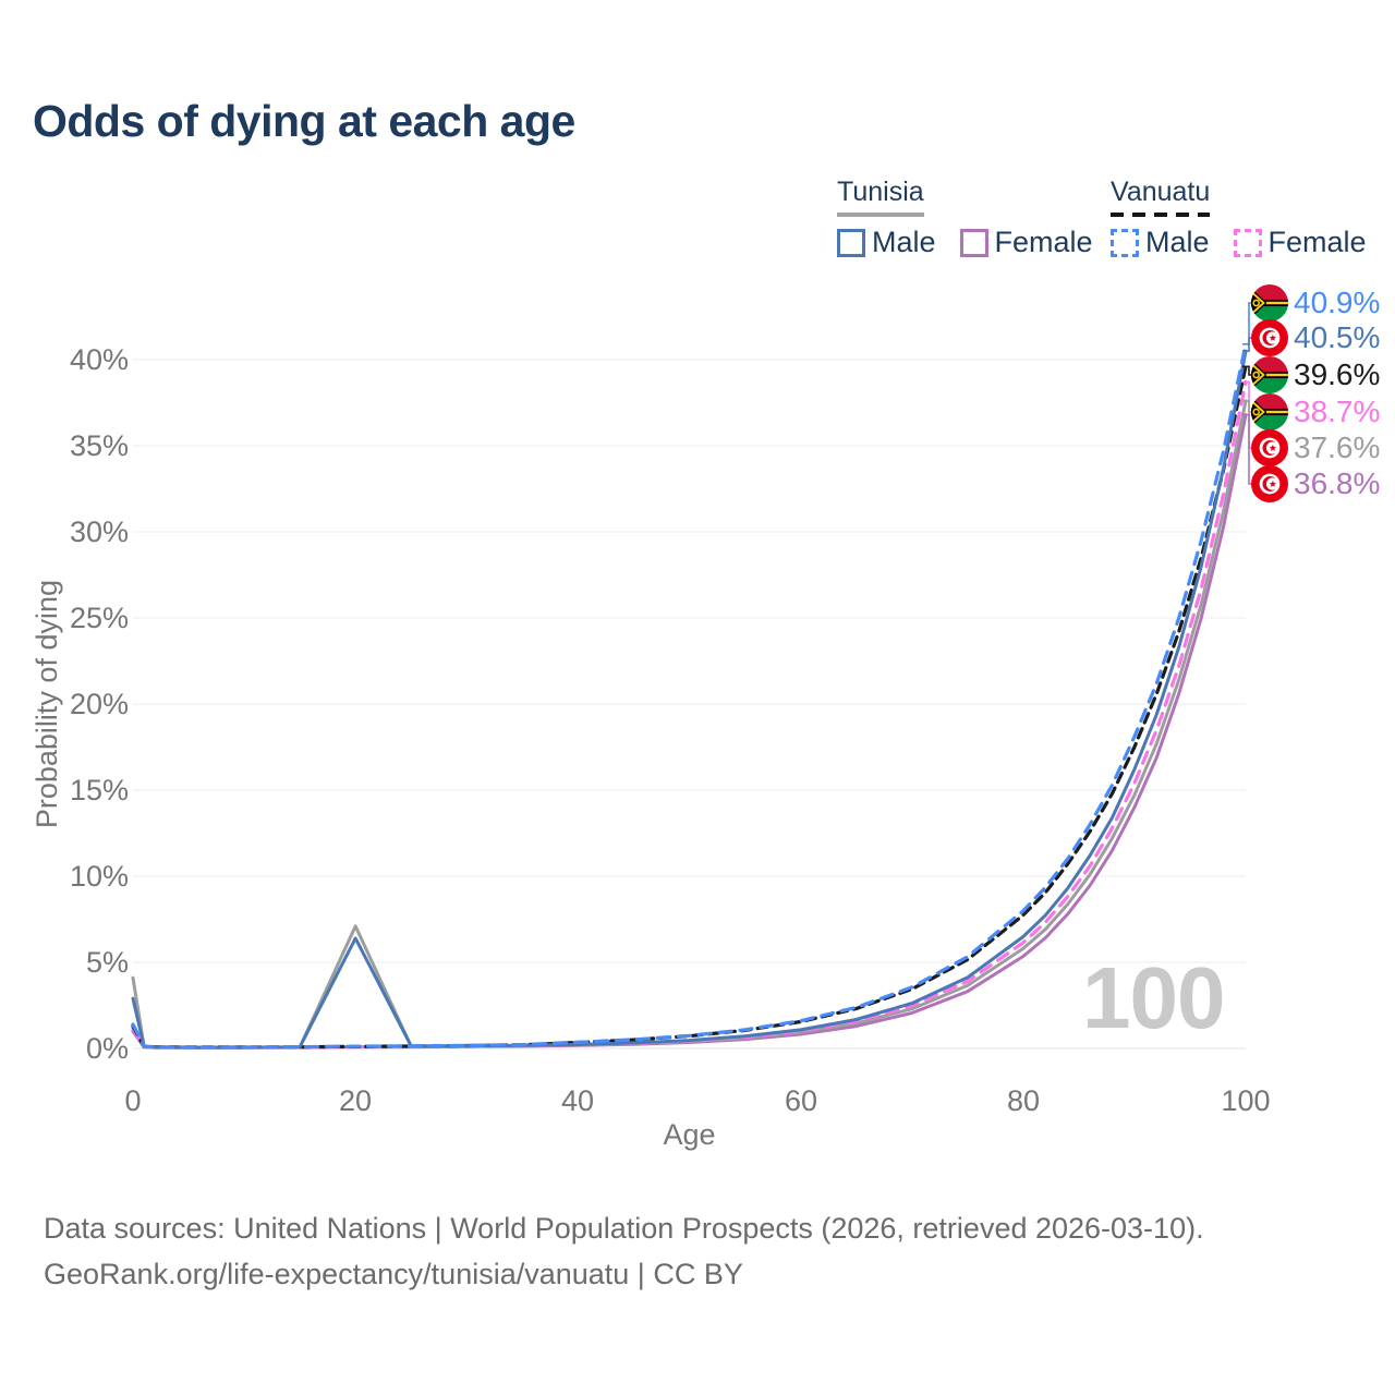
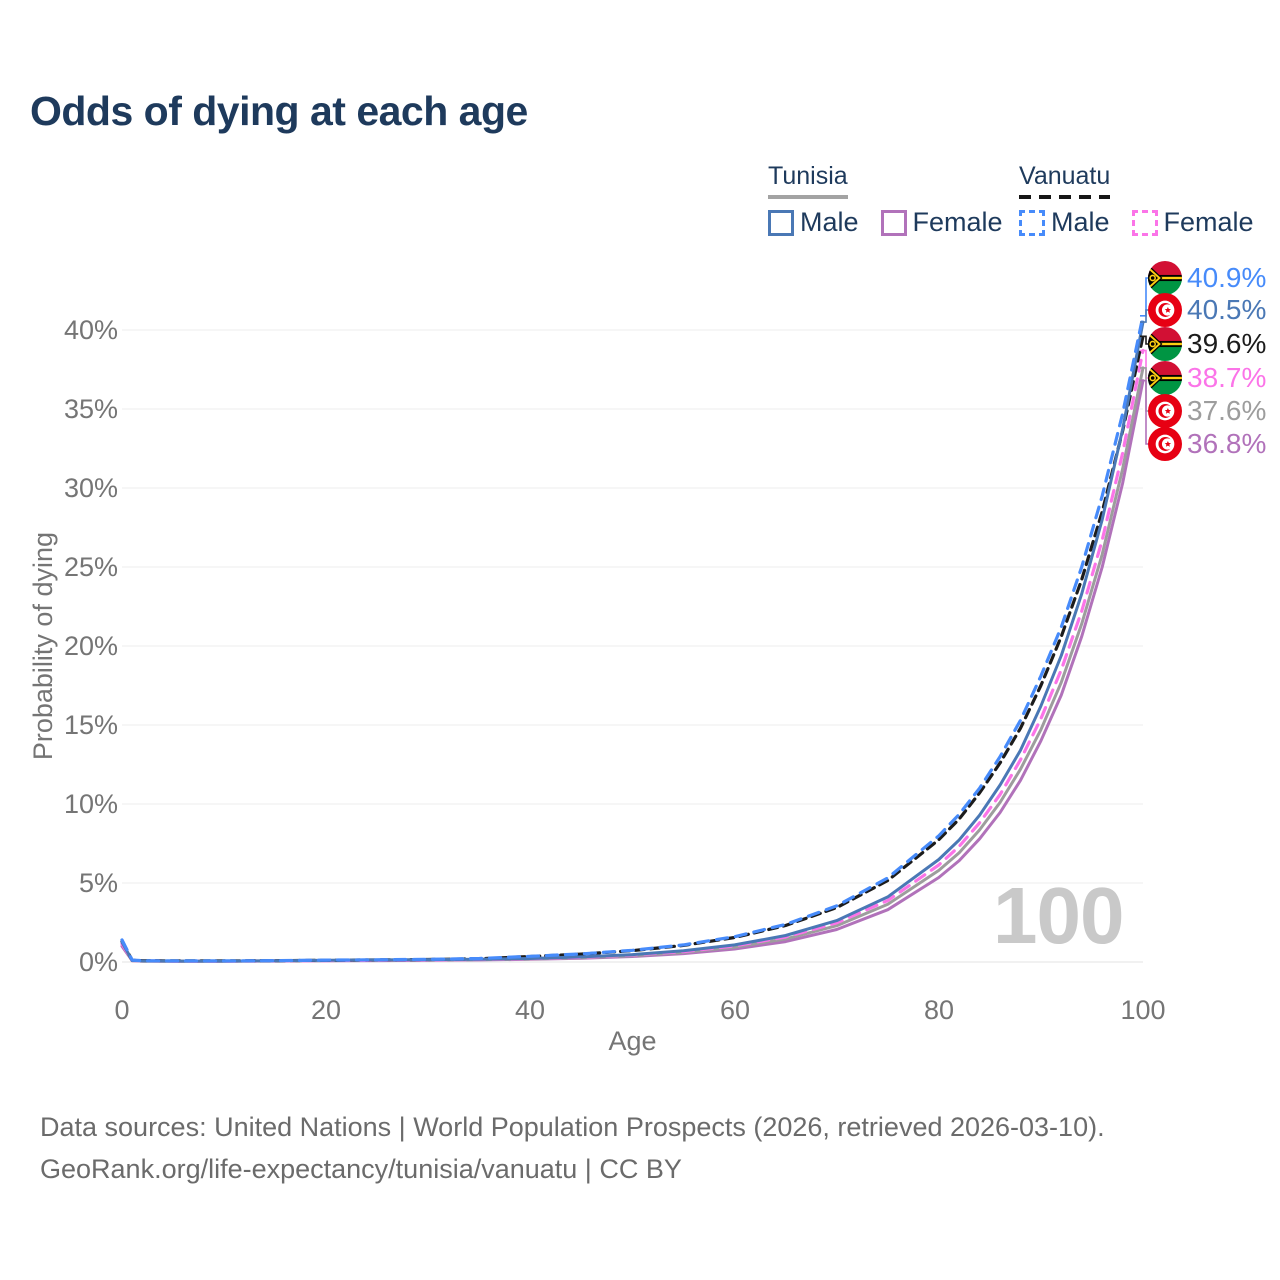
Tunisia Male/0: 2.9% -> 1.2%
Tunisia/0: 4.1% -> 1.1%
Tunisia Male/20: 6.4% -> 0.1%
Tunisia/20: 7.1% -> 0.1%
